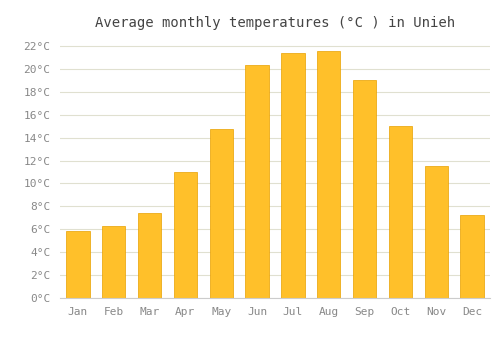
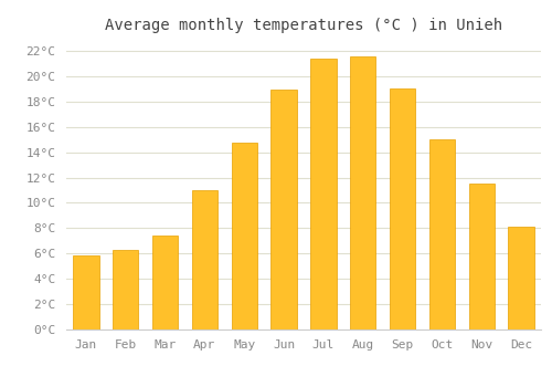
Jun: 20.4°C -> 19.0°C
Dec: 7.2°C -> 8.1°C
